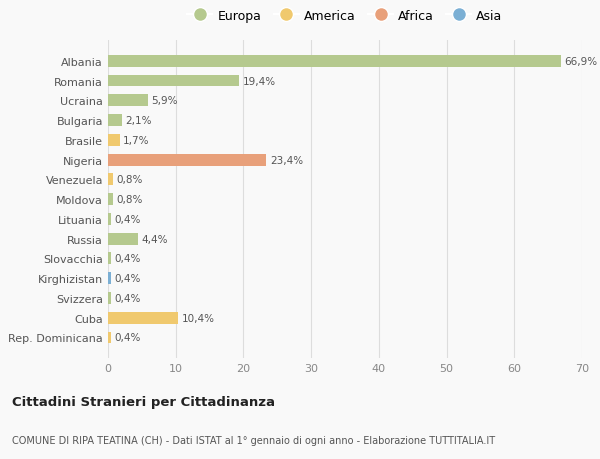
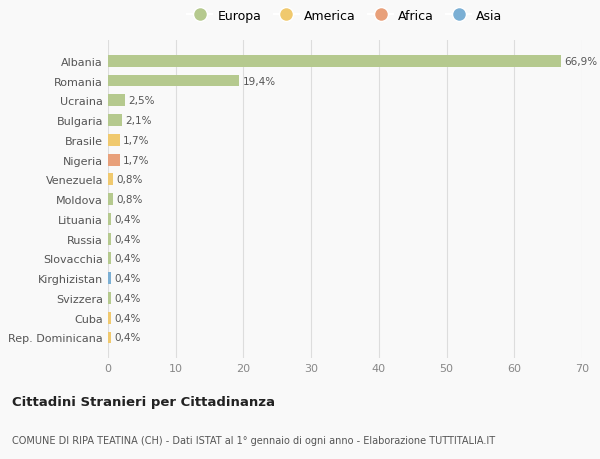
Ucraina: 5,9% -> 2,5%
Nigeria: 23,4% -> 1,7%
Russia: 4,4% -> 0,4%
Cuba: 10,4% -> 0,4%
